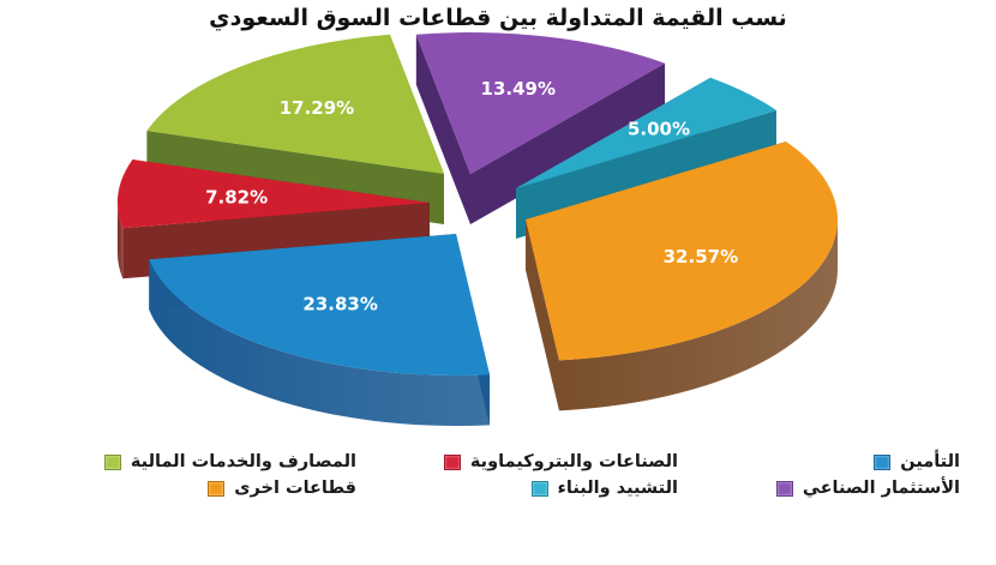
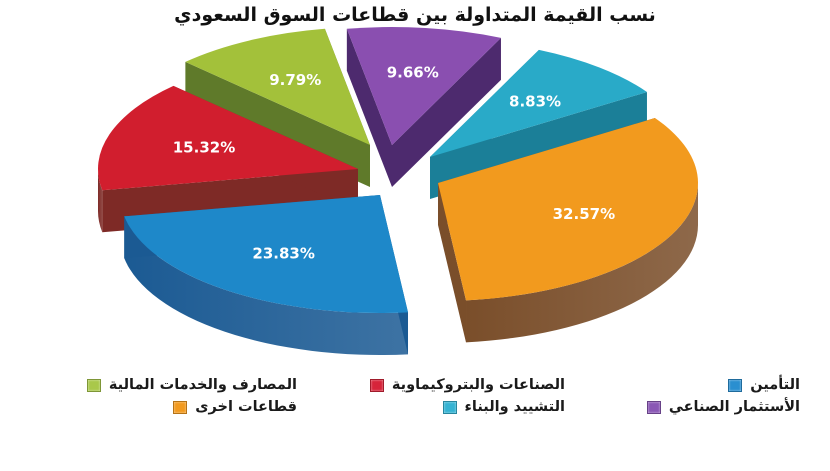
الأستثمار الصناعي: 13.49% -> 9.66%
التشييد والبناء: 5.00% -> 8.83%
الصناعات والبتروكيماوية: 7.82% -> 15.32%
المصارف والخدمات المالية: 17.29% -> 9.79%
